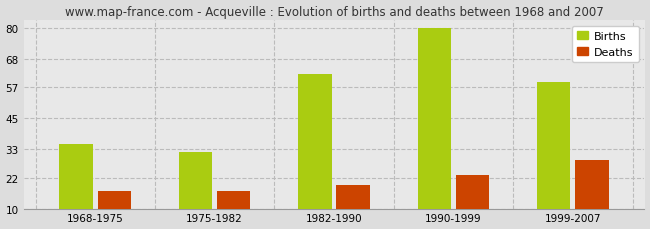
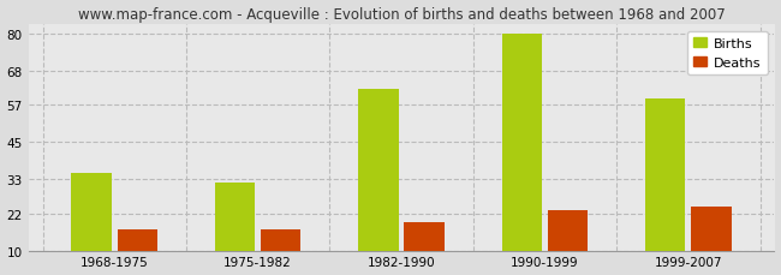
Deaths/1999-2007: 29 -> 24
